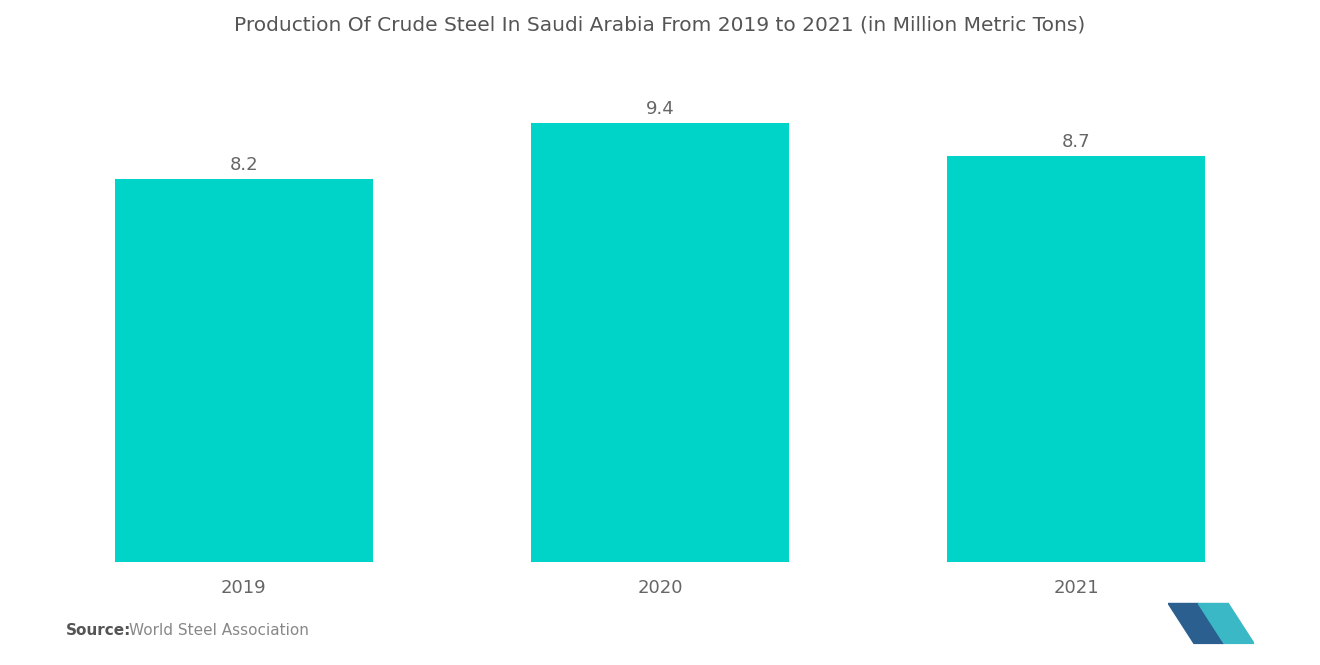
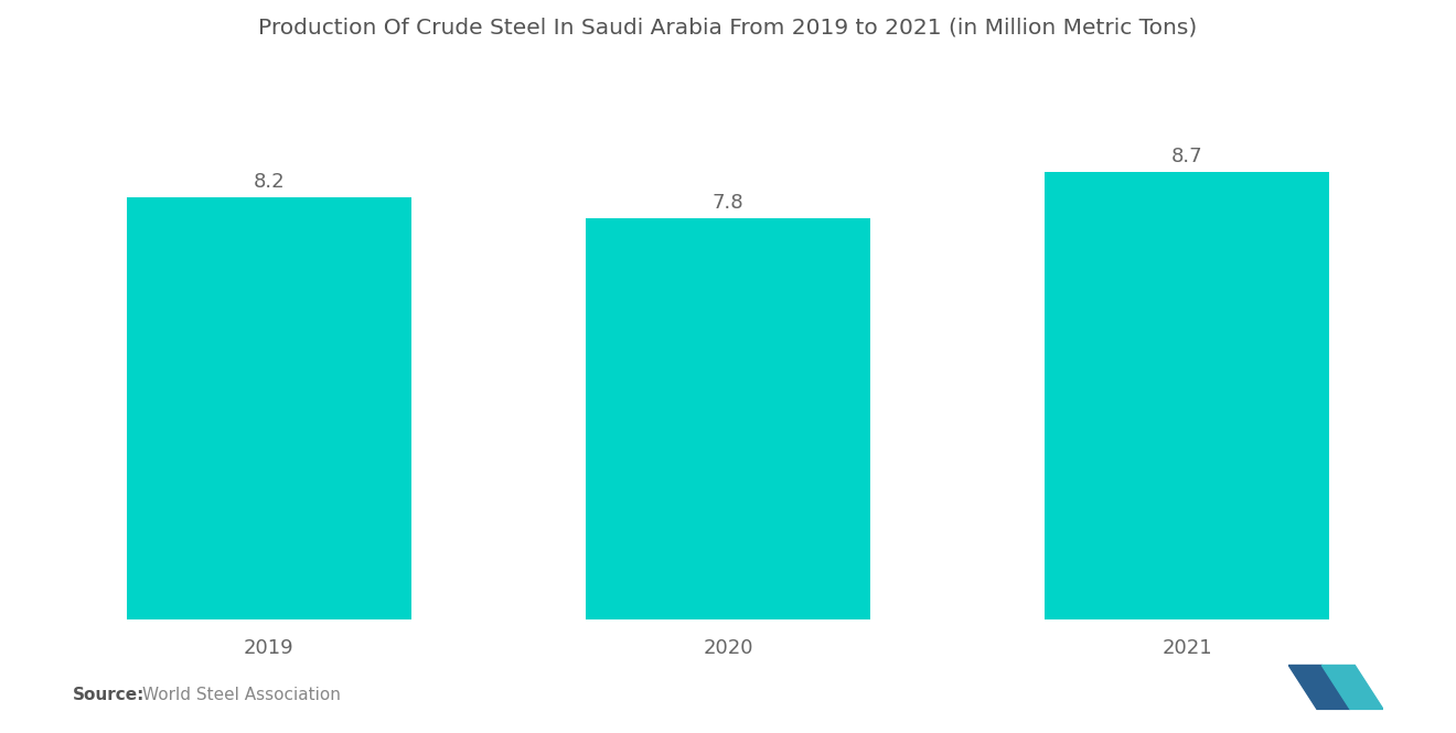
2020: 9.4 -> 7.8
